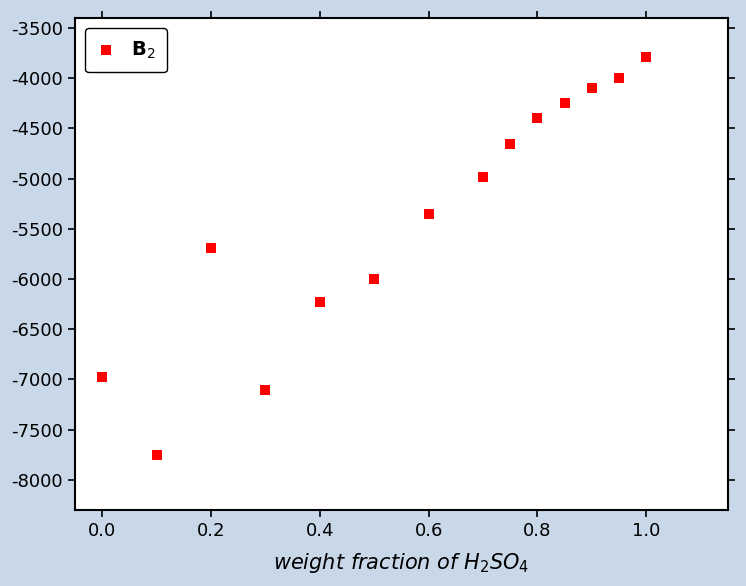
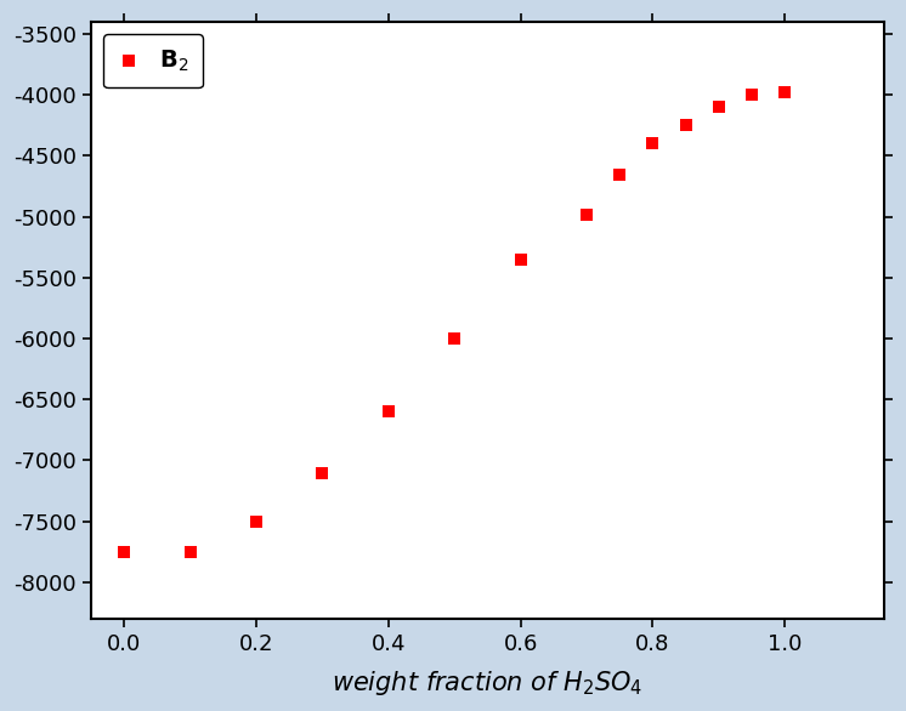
0.0: -6980 -> -7750
0.2: -5690 -> -7500
0.4: -6230 -> -6600
1.0: -3790 -> -3980
